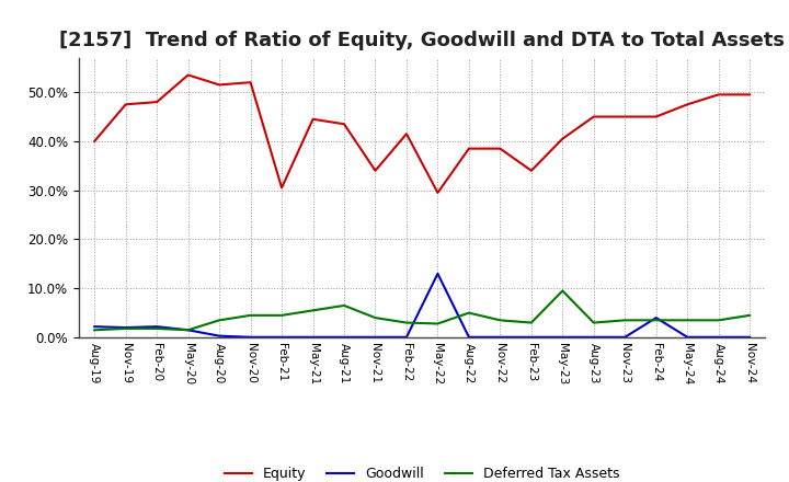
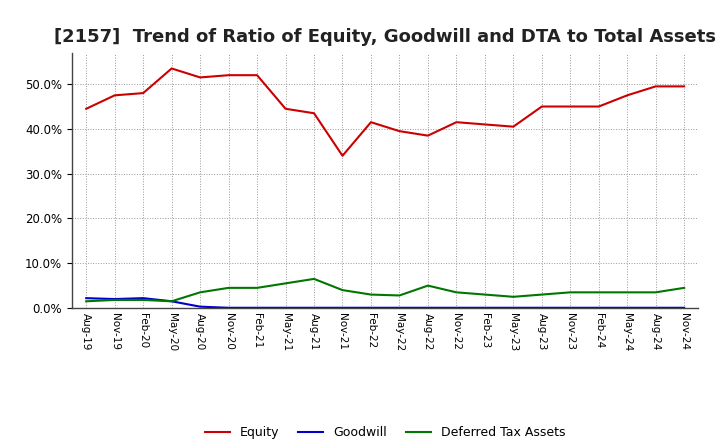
Equity/Aug-19: 40.0% -> 44.5%
Equity/Feb-21: 30.5% -> 52.0%
Equity/May-22: 29.5% -> 39.5%
Goodwill/May-22: 13.0% -> 0.1%
Equity/Nov-22: 38.5% -> 41.5%
Equity/Feb-23: 34.0% -> 41.0%
Deferred Tax Assets/May-23: 9.5% -> 2.5%
Goodwill/Feb-24: 4.0% -> 0.1%
